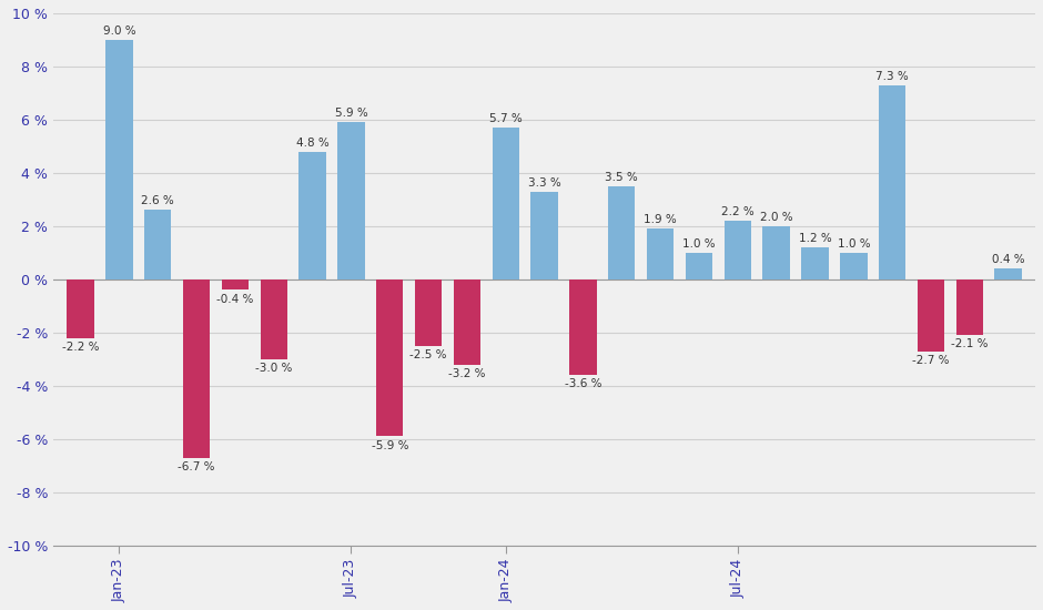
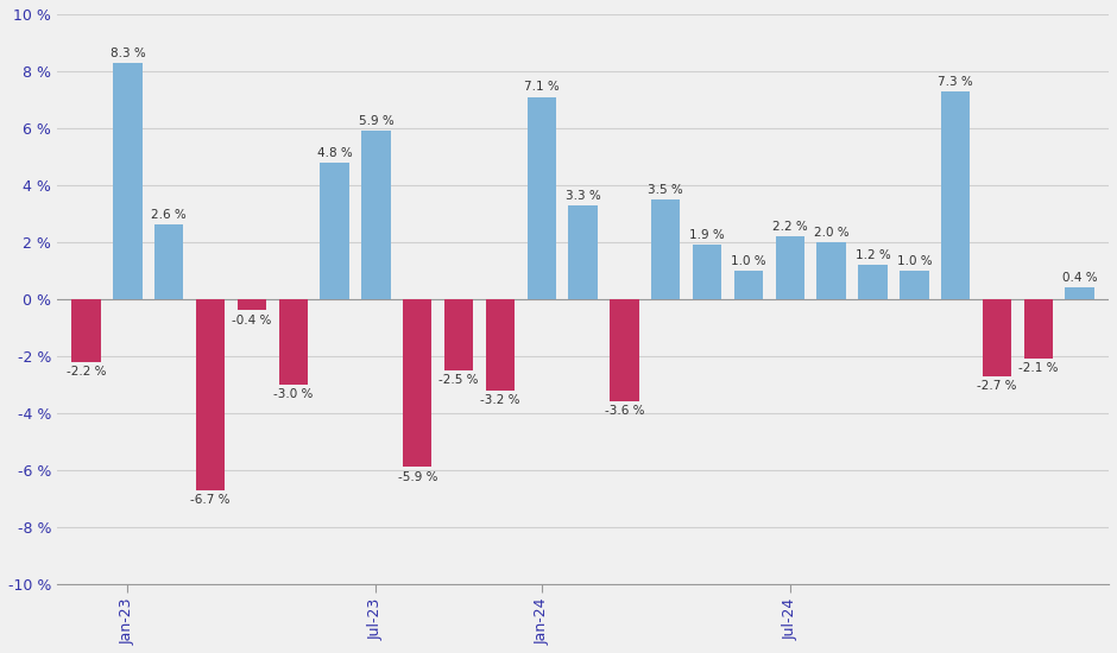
Jan-23: 9.0 -> 8.3
Jan-24: 5.7 -> 7.1
